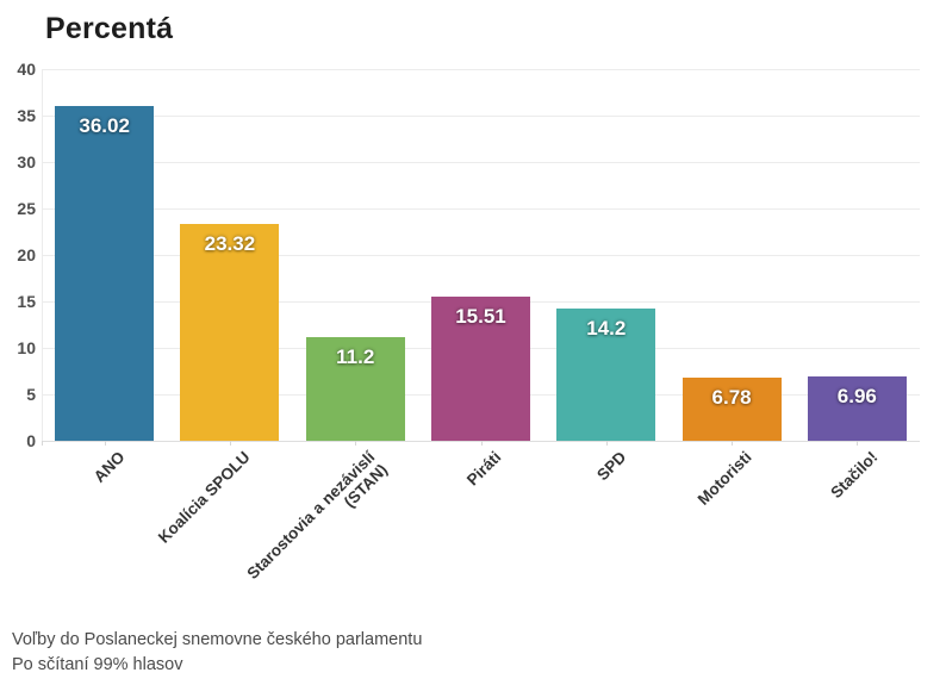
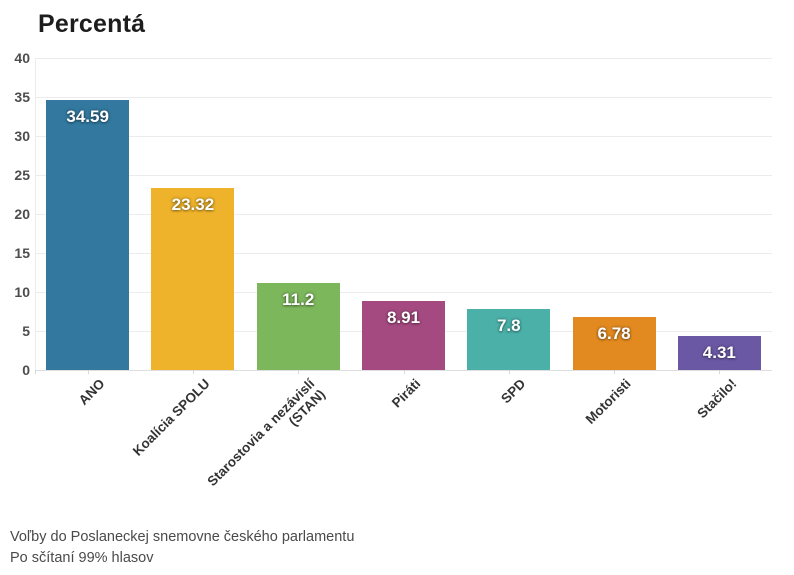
ANO: 36.02 -> 34.59
Piráti: 15.51 -> 8.91
SPD: 14.2 -> 7.8
Stačilo!: 6.96 -> 4.31
